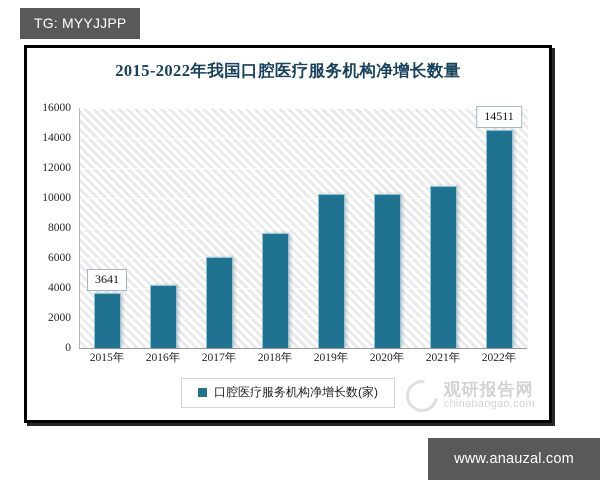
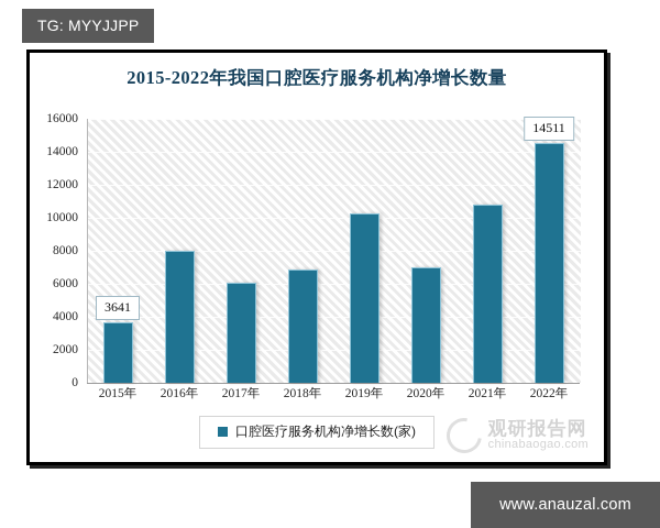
2016年: 4200 -> 8000
2018年: 7700 -> 6900
2020年: 10200 -> 7000
